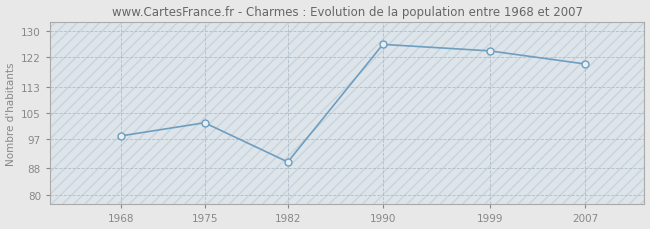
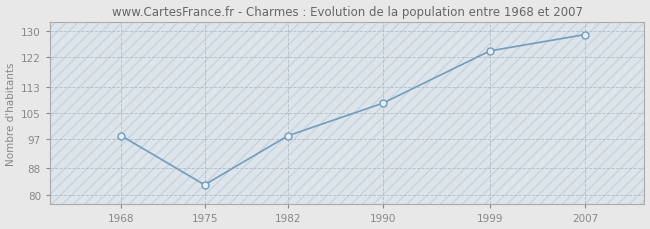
1975: 102 -> 83
1982: 90 -> 98
1990: 126 -> 108
2007: 120 -> 129
